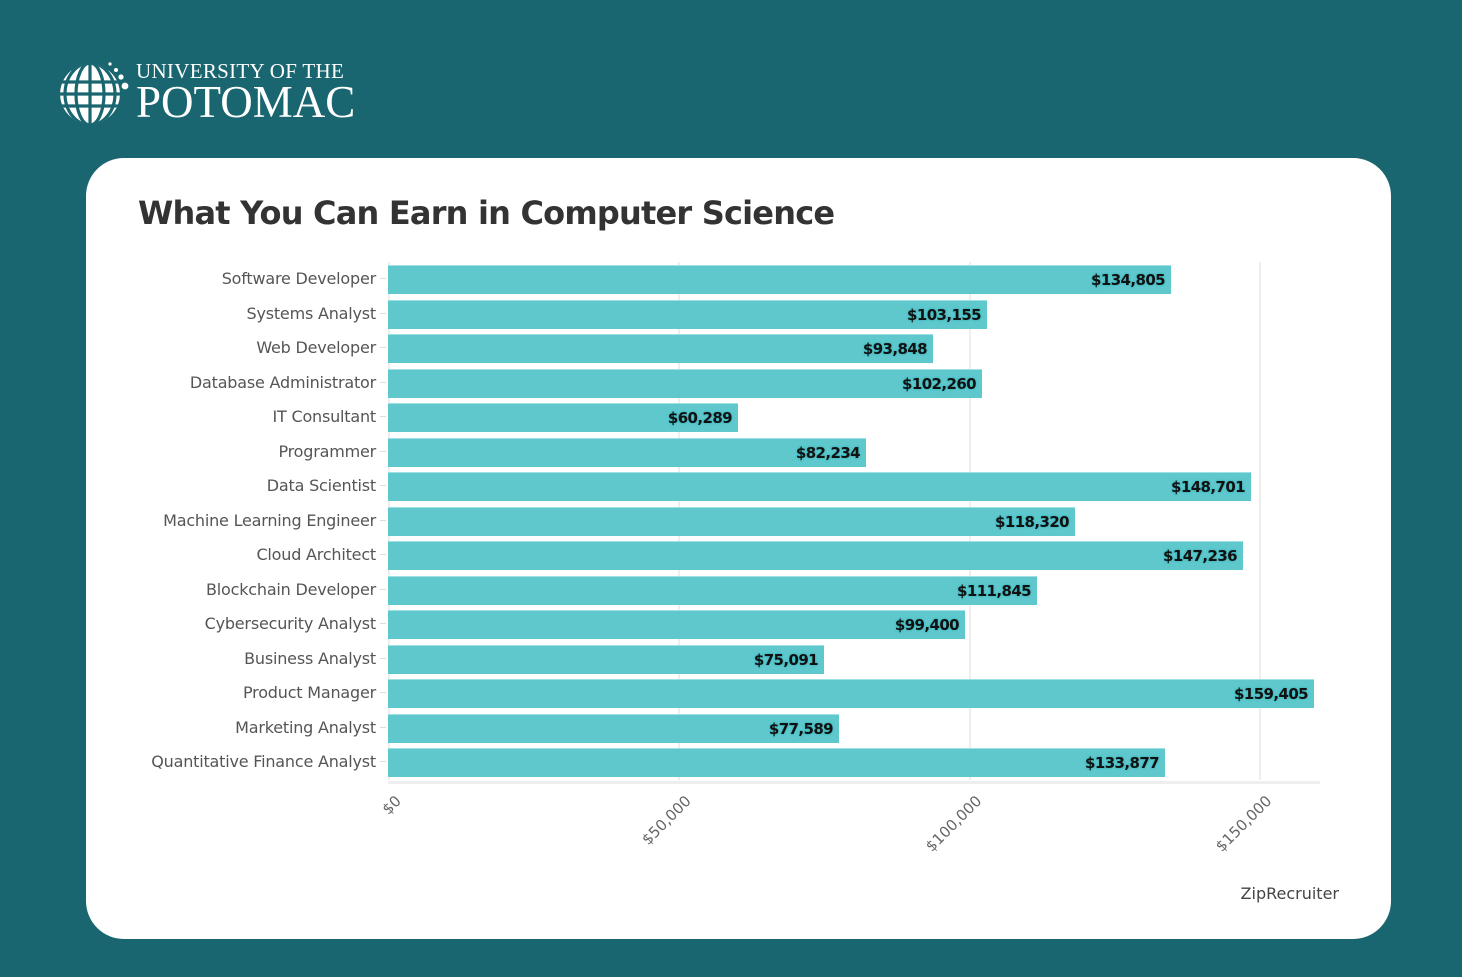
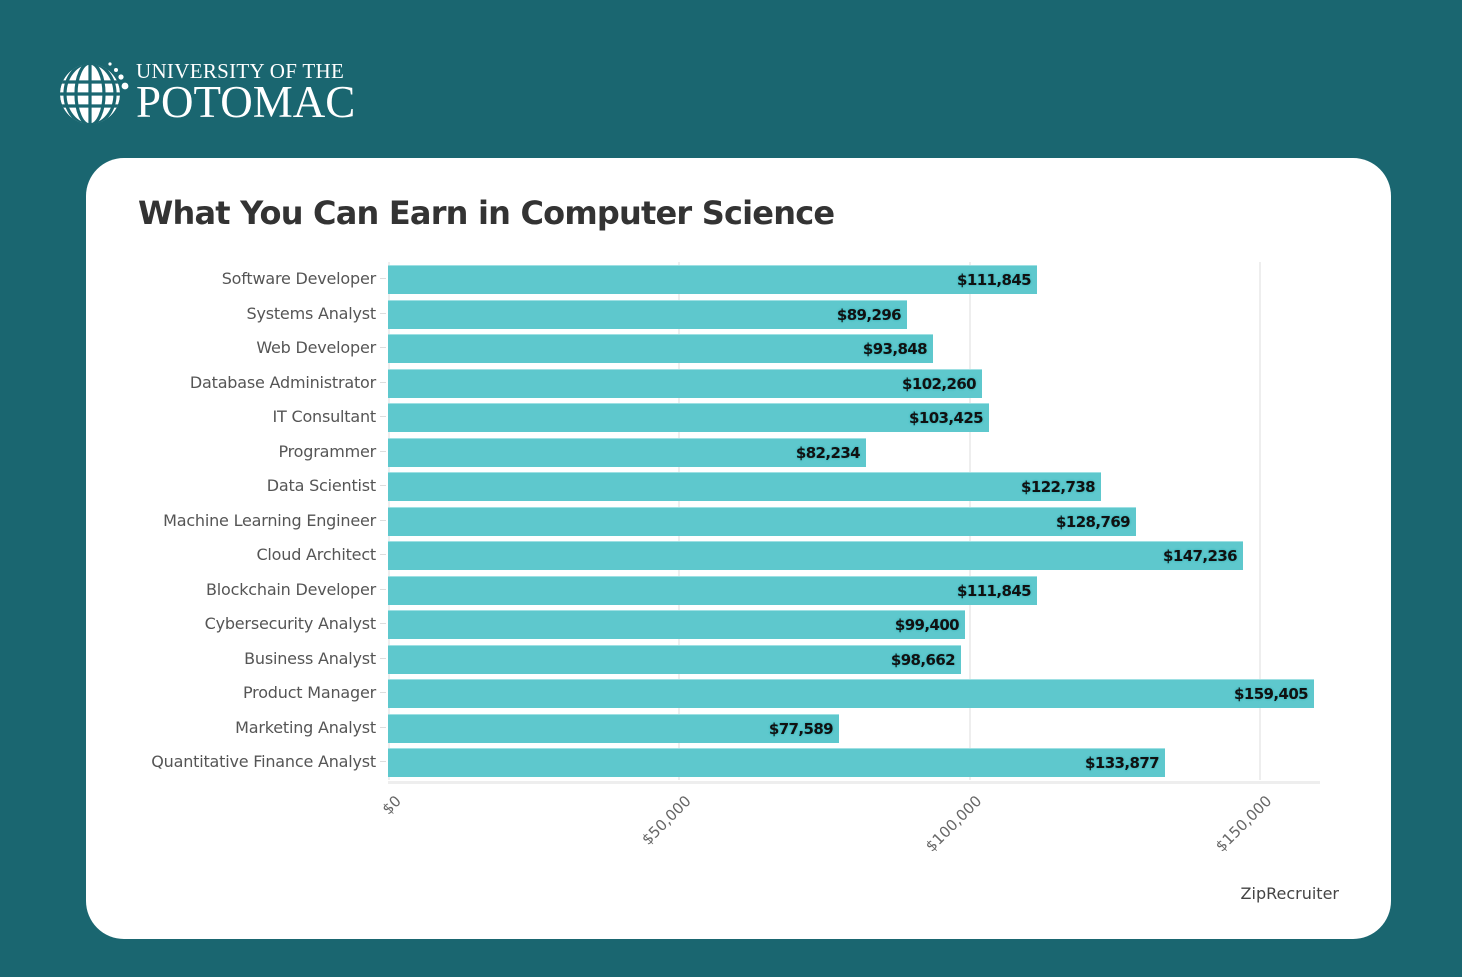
Software Developer: $134,805 -> $111,845
Systems Analyst: $103,155 -> $89,296
IT Consultant: $60,289 -> $103,425
Data Scientist: $148,701 -> $122,738
Machine Learning Engineer: $118,320 -> $128,769
Business Analyst: $75,091 -> $98,662
